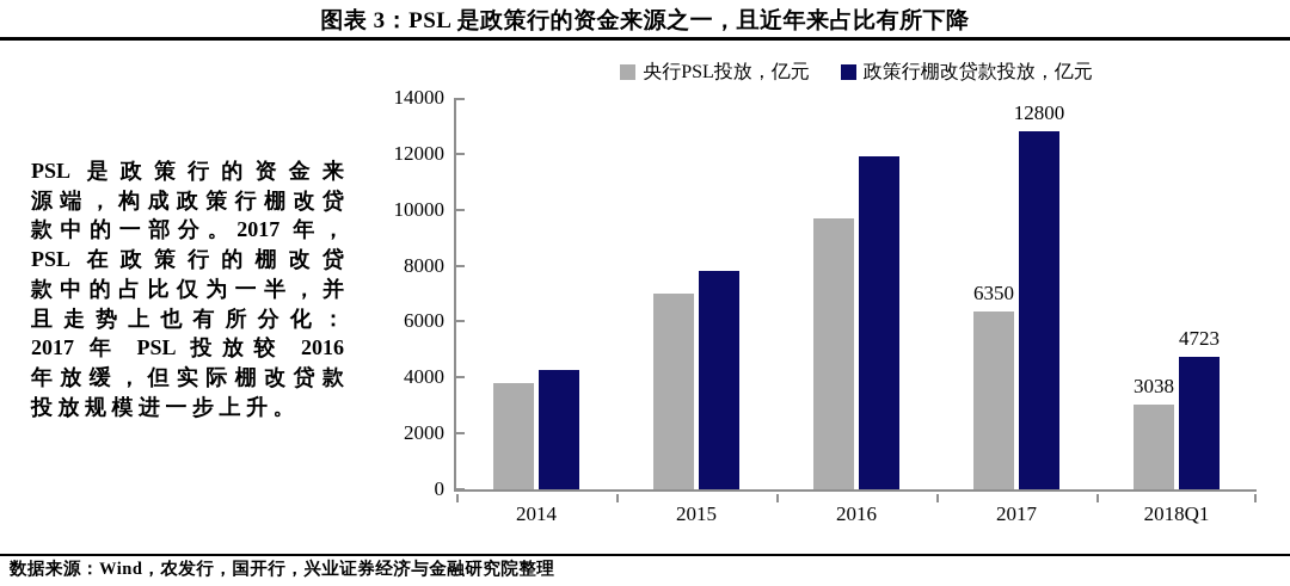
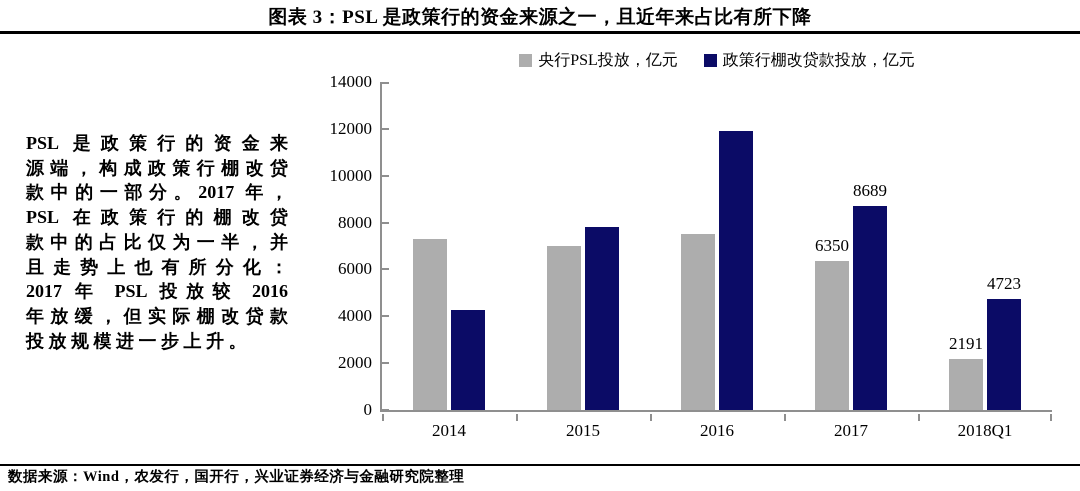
央行PSL投放，亿元/2014: 3800 -> 7300
央行PSL投放，亿元/2016: 9700 -> 7500
政策行棚改贷款投放，亿元/2017: 12800 -> 8689
央行PSL投放，亿元/2018Q1: 3038 -> 2191
